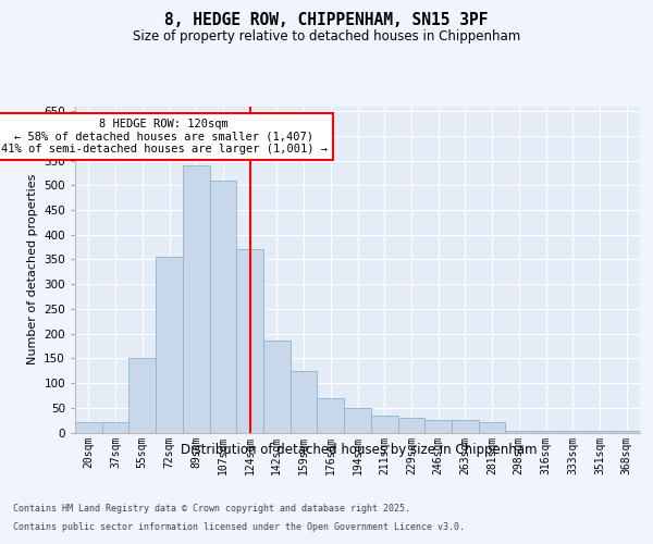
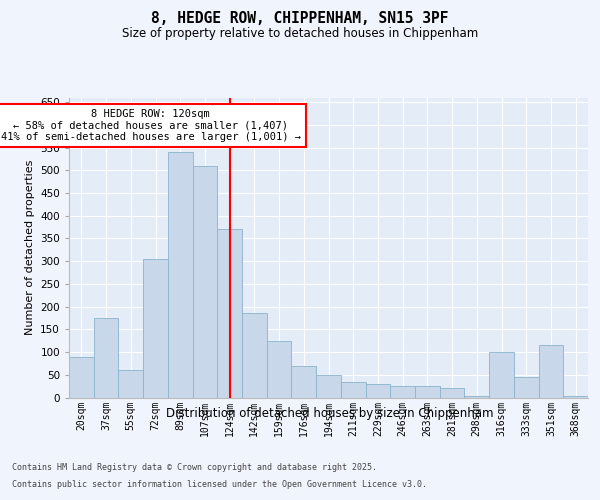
20sqm: 20 -> 90
37sqm: 20 -> 175
55sqm: 150 -> 60
72sqm: 355 -> 305
316sqm: 3 -> 100
333sqm: 3 -> 45
351sqm: 3 -> 115
